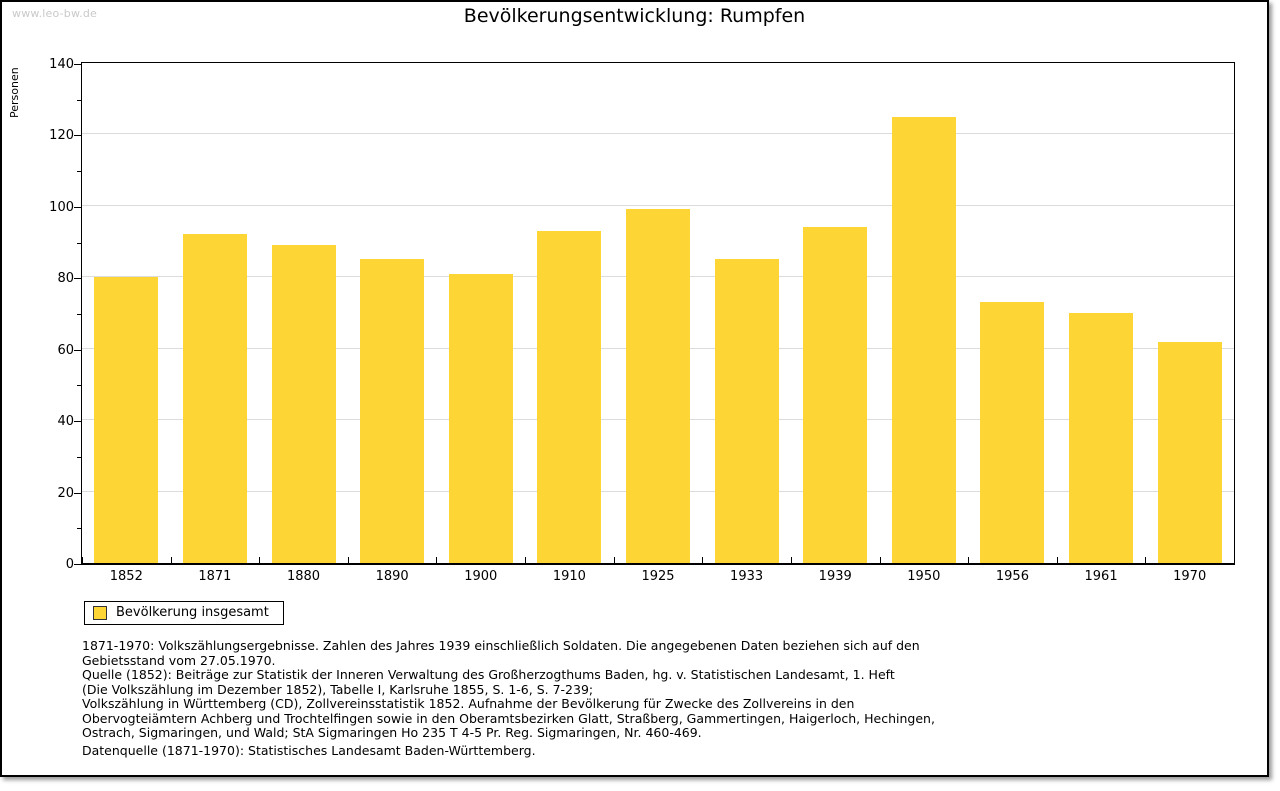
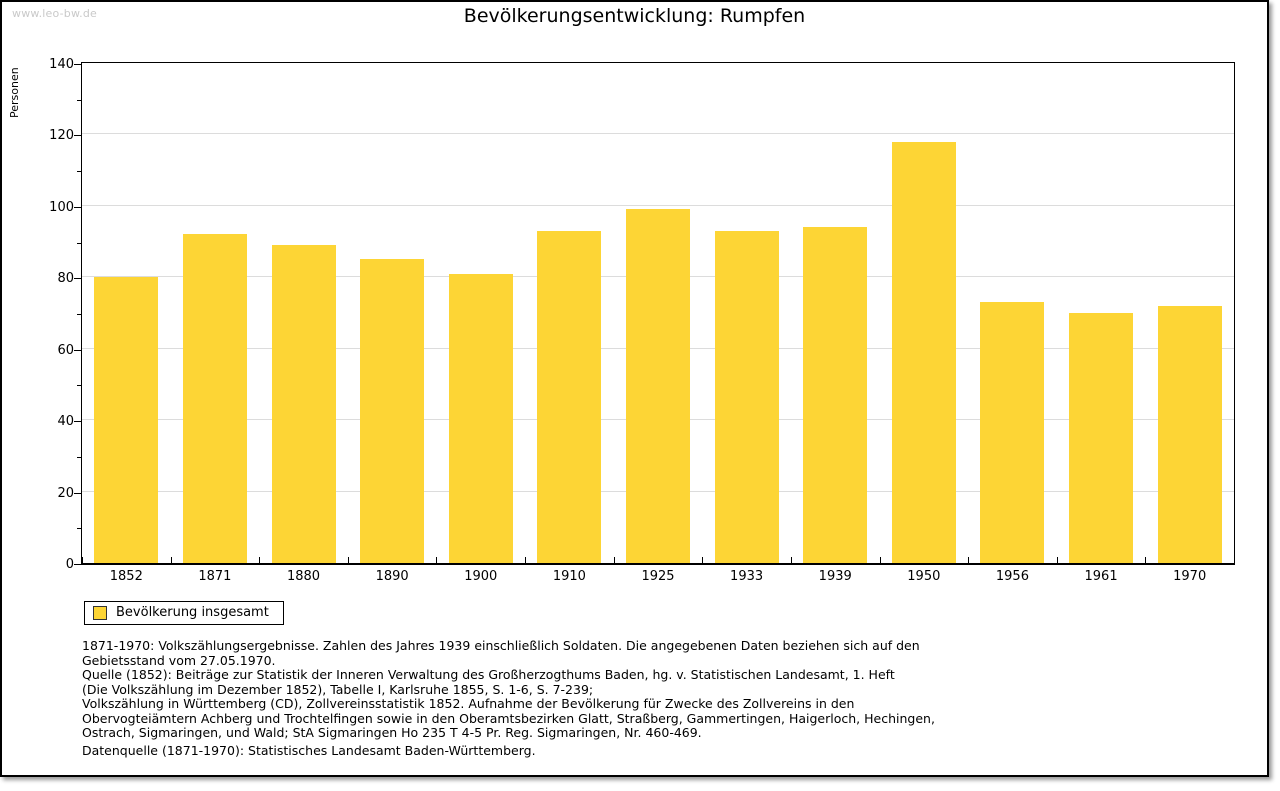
1933: 85 -> 93
1950: 125 -> 118
1970: 62 -> 72
